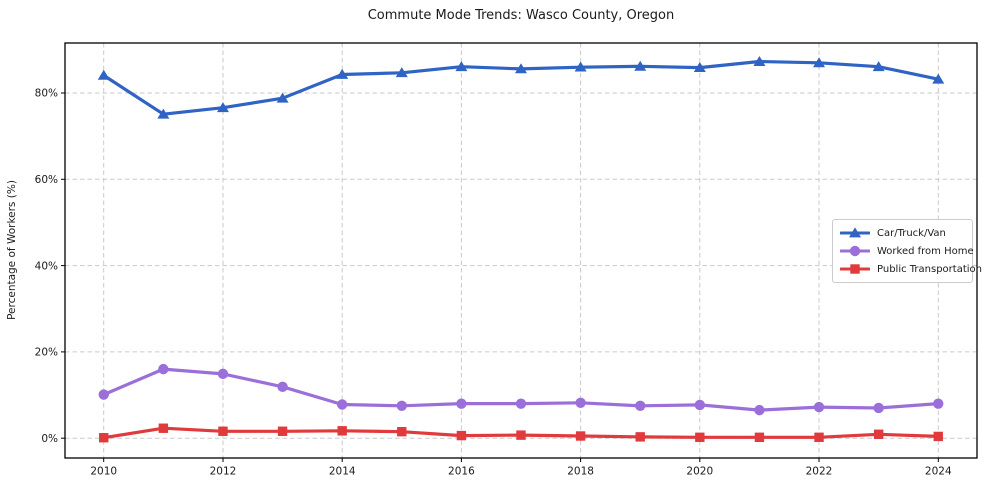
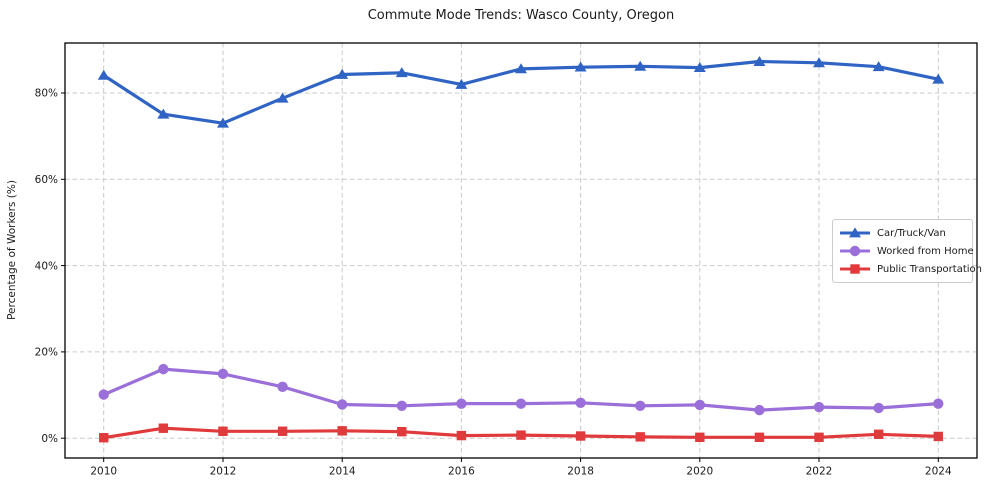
Car/Truck/Van/2012: 77% -> 73%
Car/Truck/Van/2016: 86% -> 82%
